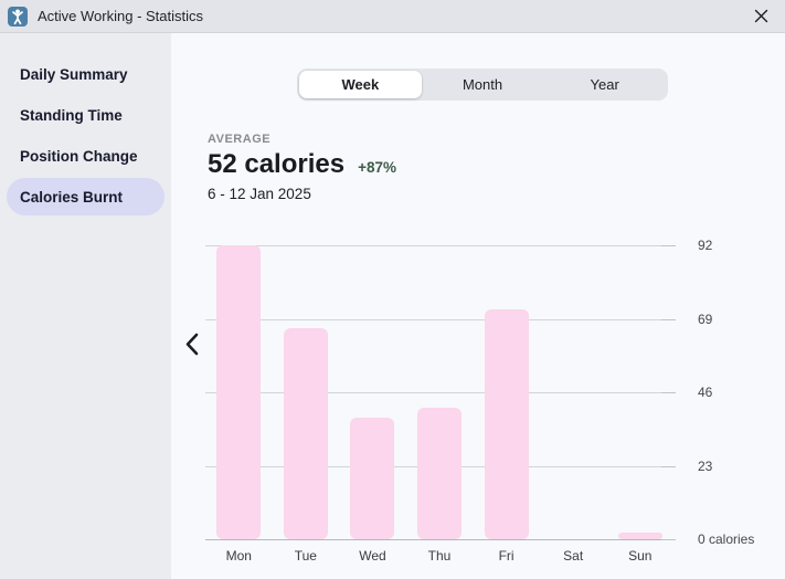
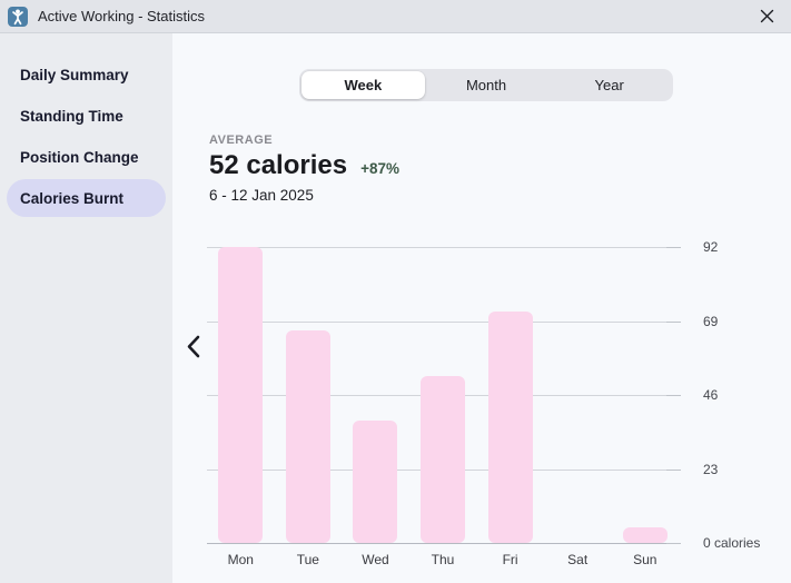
Thu: 41 -> 52
Sun: 2 -> 5
